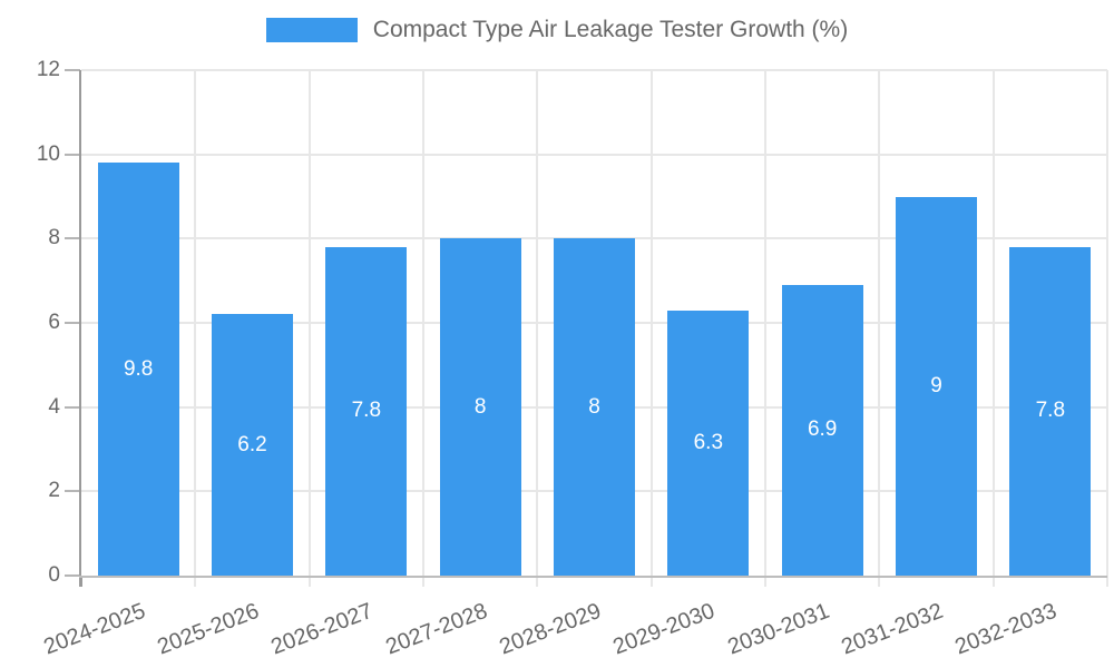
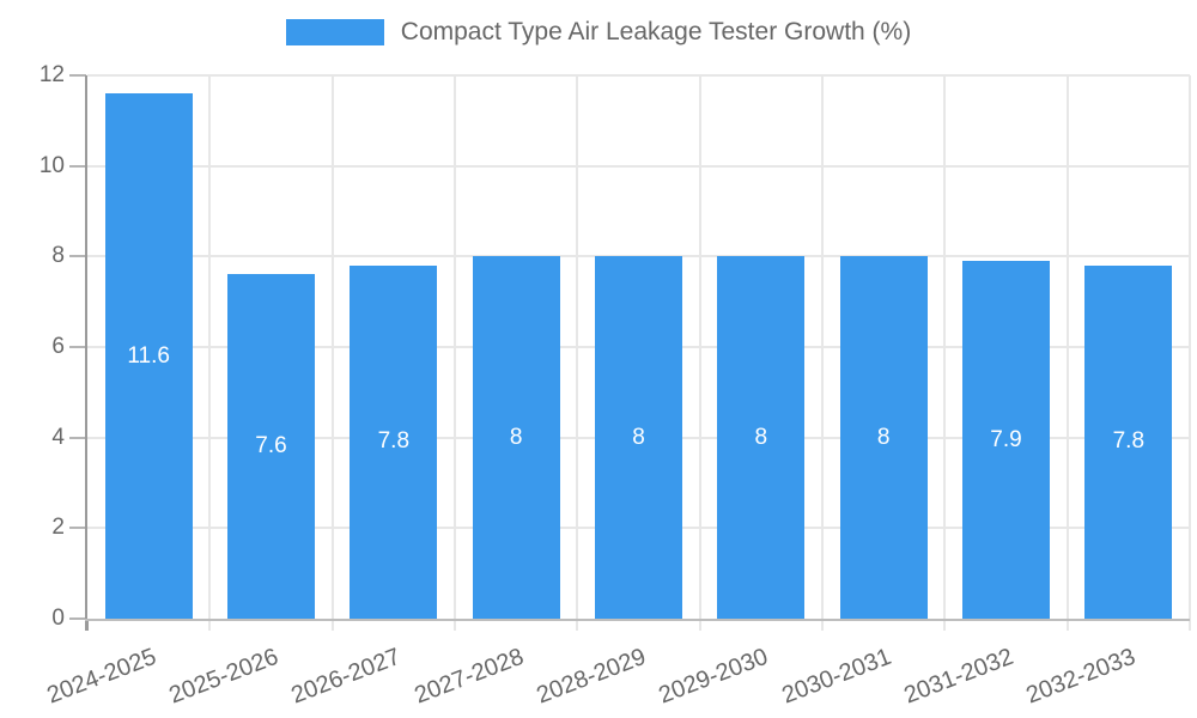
2024-2025: 9.8 -> 11.6
2025-2026: 6.2 -> 7.6
2029-2030: 6.3 -> 8
2030-2031: 6.9 -> 8
2031-2032: 9 -> 7.9
